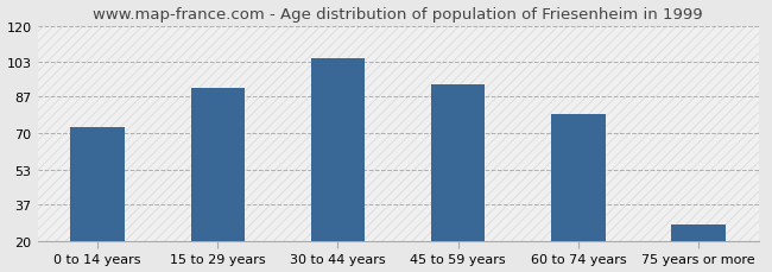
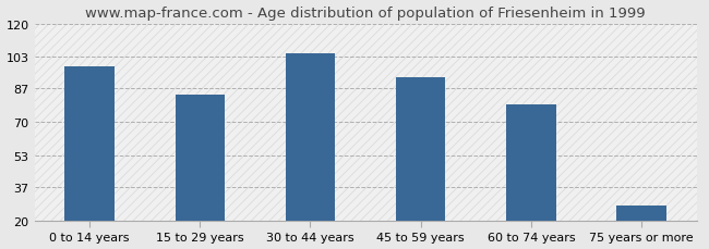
0 to 14 years: 73 -> 98
15 to 29 years: 91 -> 84
